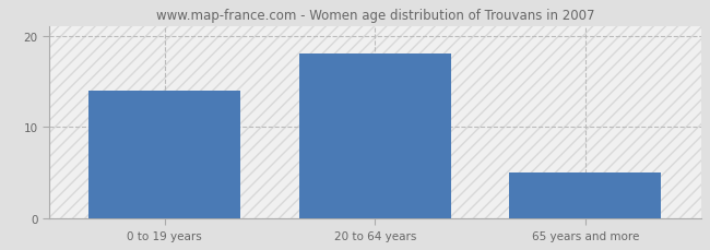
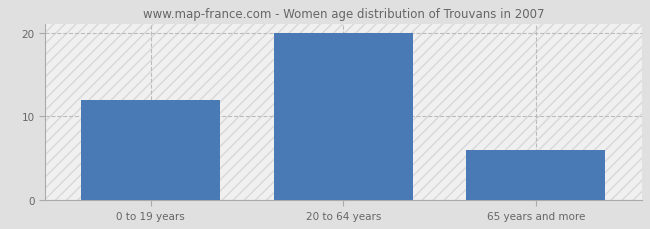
0 to 19 years: 14 -> 12
20 to 64 years: 18 -> 20
65 years and more: 5 -> 6
